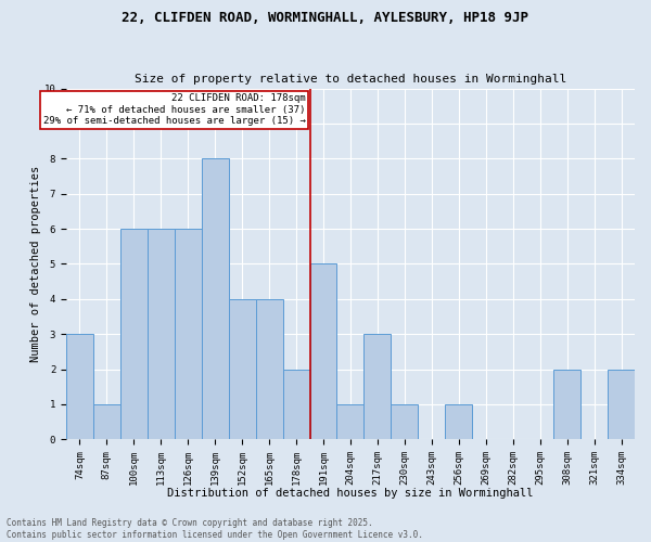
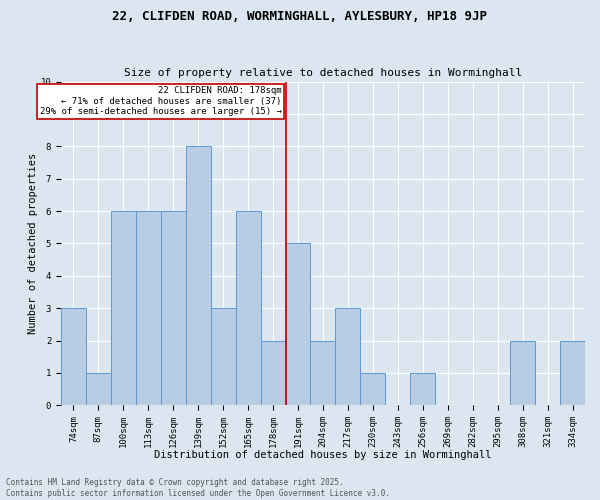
152sqm: 4 -> 3
165sqm: 4 -> 6
204sqm: 1 -> 2
